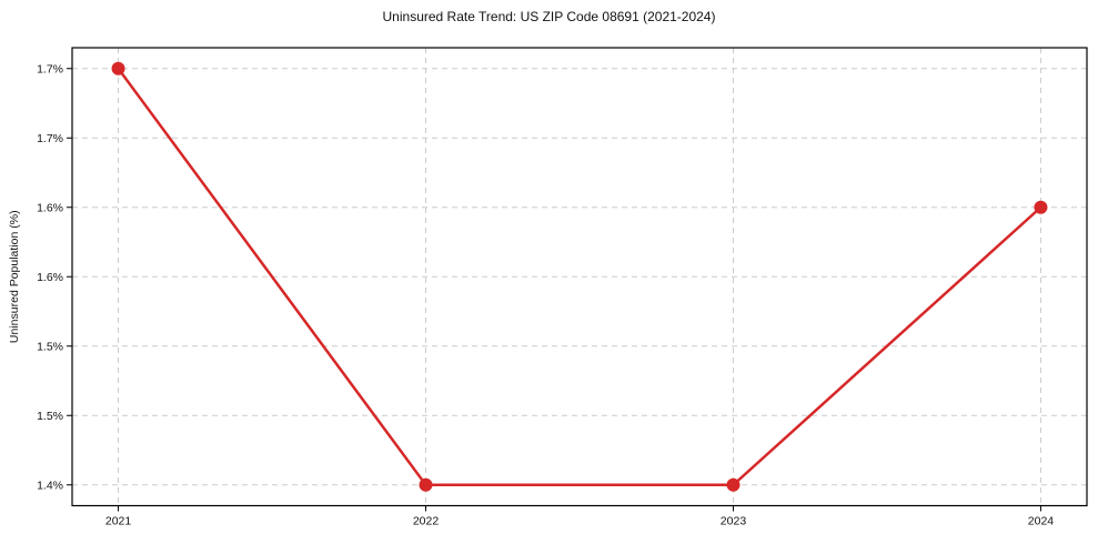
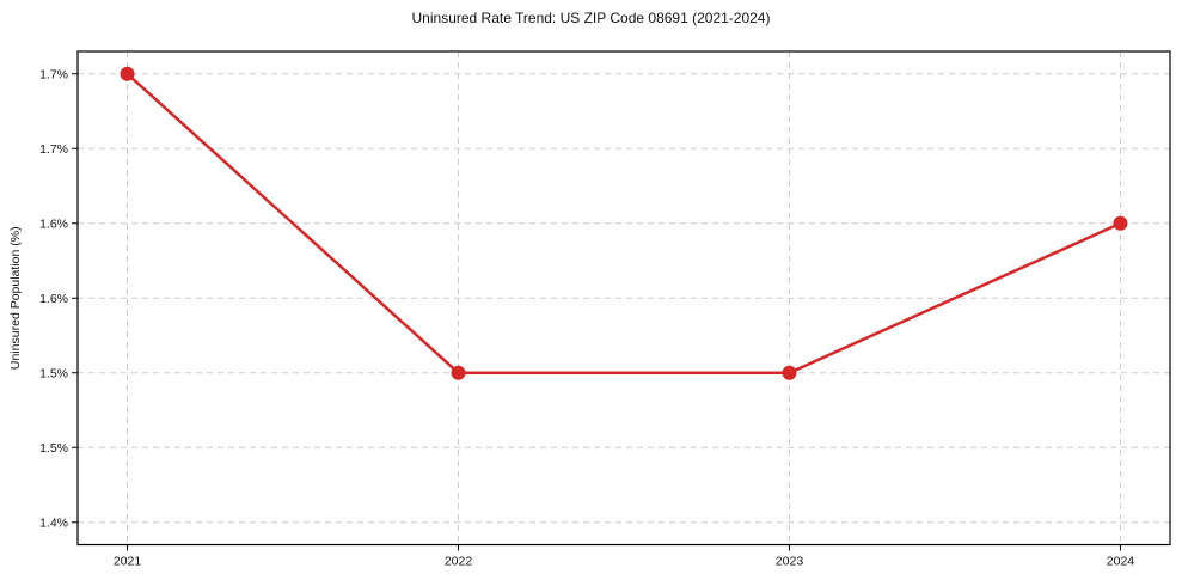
2022: 1.4% -> 1.5%
2023: 1.4% -> 1.5%
